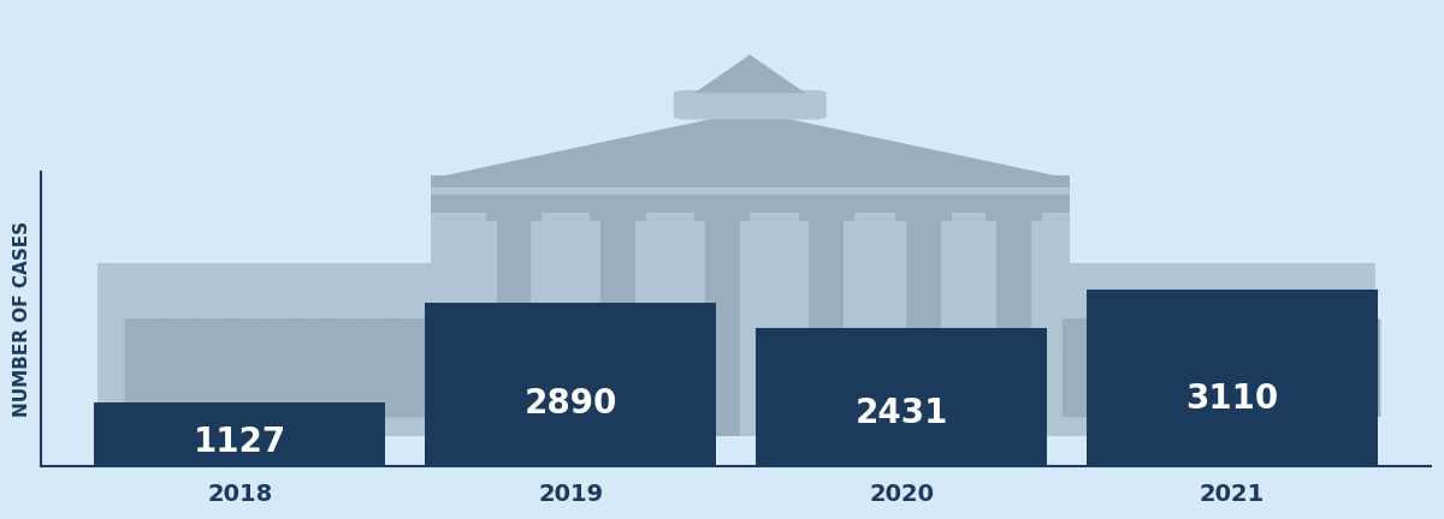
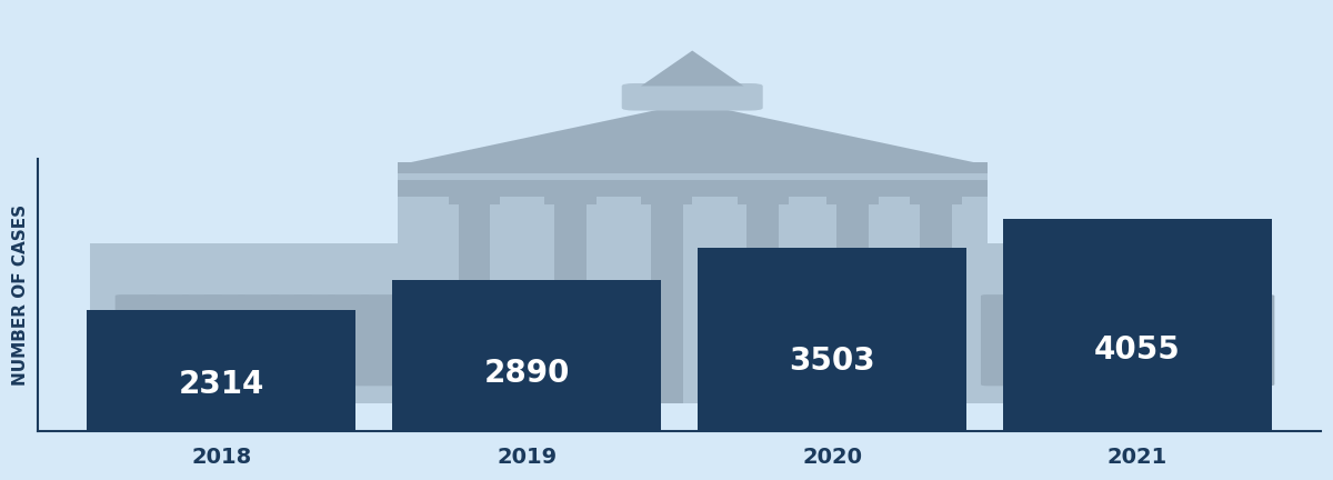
2018: 1127 -> 2314
2020: 2431 -> 3503
2021: 3110 -> 4055
